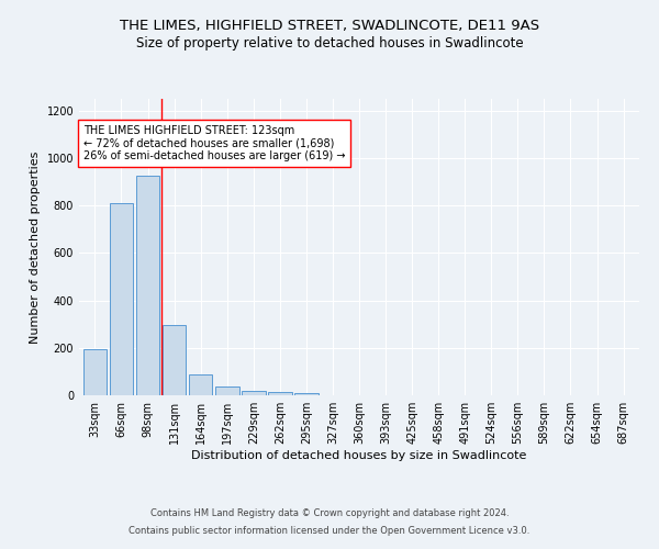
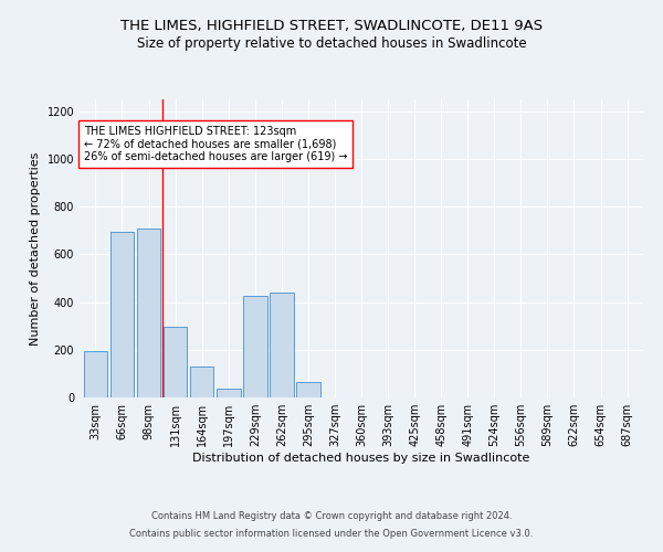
66sqm: 810 -> 695
98sqm: 925 -> 710
164sqm: 88 -> 130
229sqm: 20 -> 425
262sqm: 13 -> 440
295sqm: 10 -> 65
